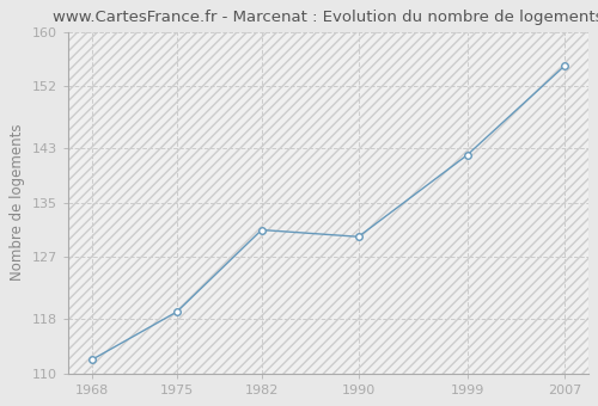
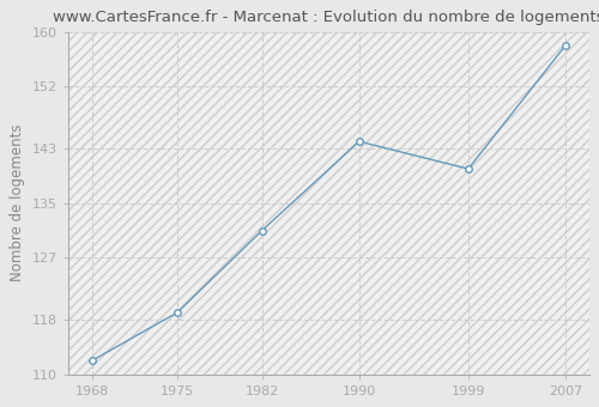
1990: 130 -> 144
1999: 142 -> 140
2007: 155 -> 158
